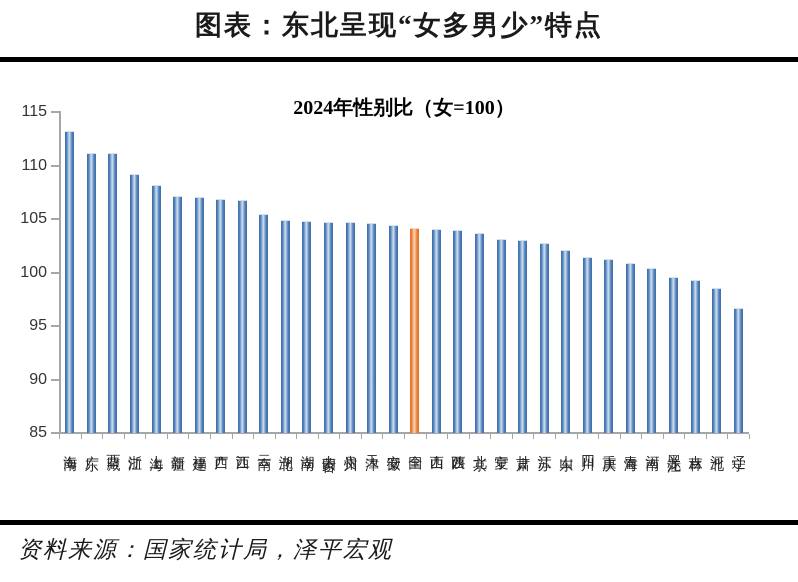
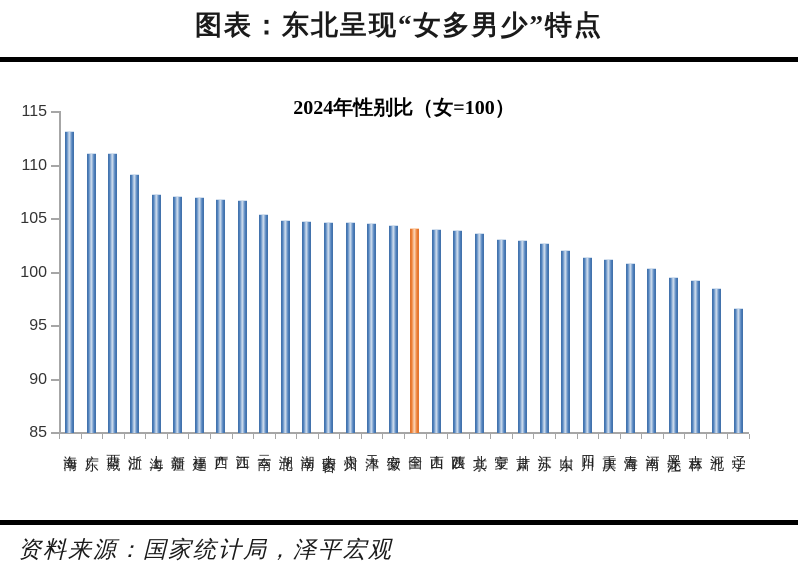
上海: 108.1 -> 107.2
